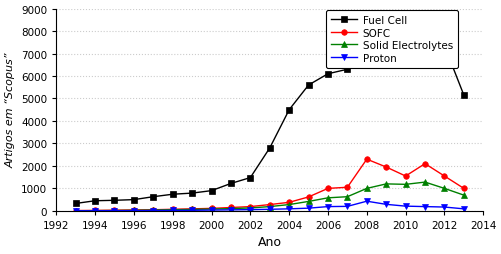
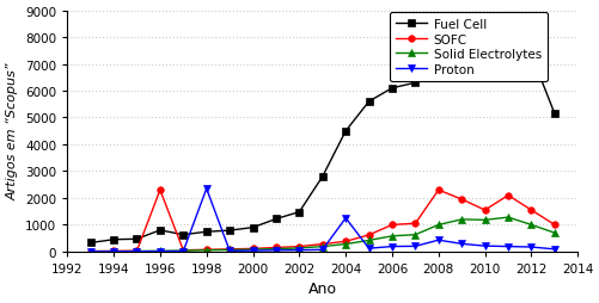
Fuel Cell/1996: 500 -> 800
SOFC/1996: 40 -> 2300
Proton/1998: 20 -> 2350
Proton/2004: 90 -> 1250
